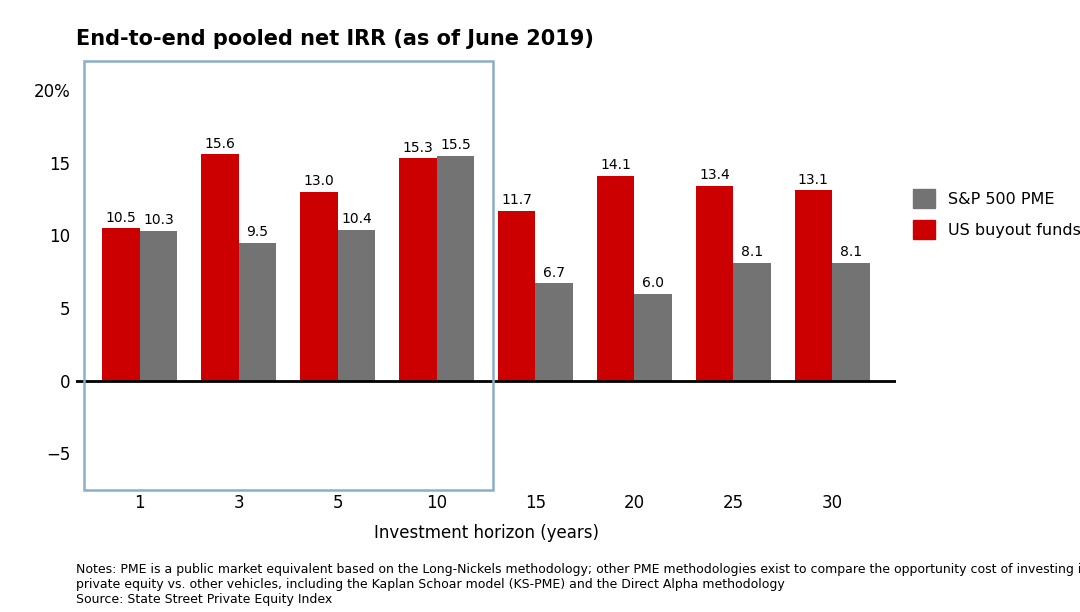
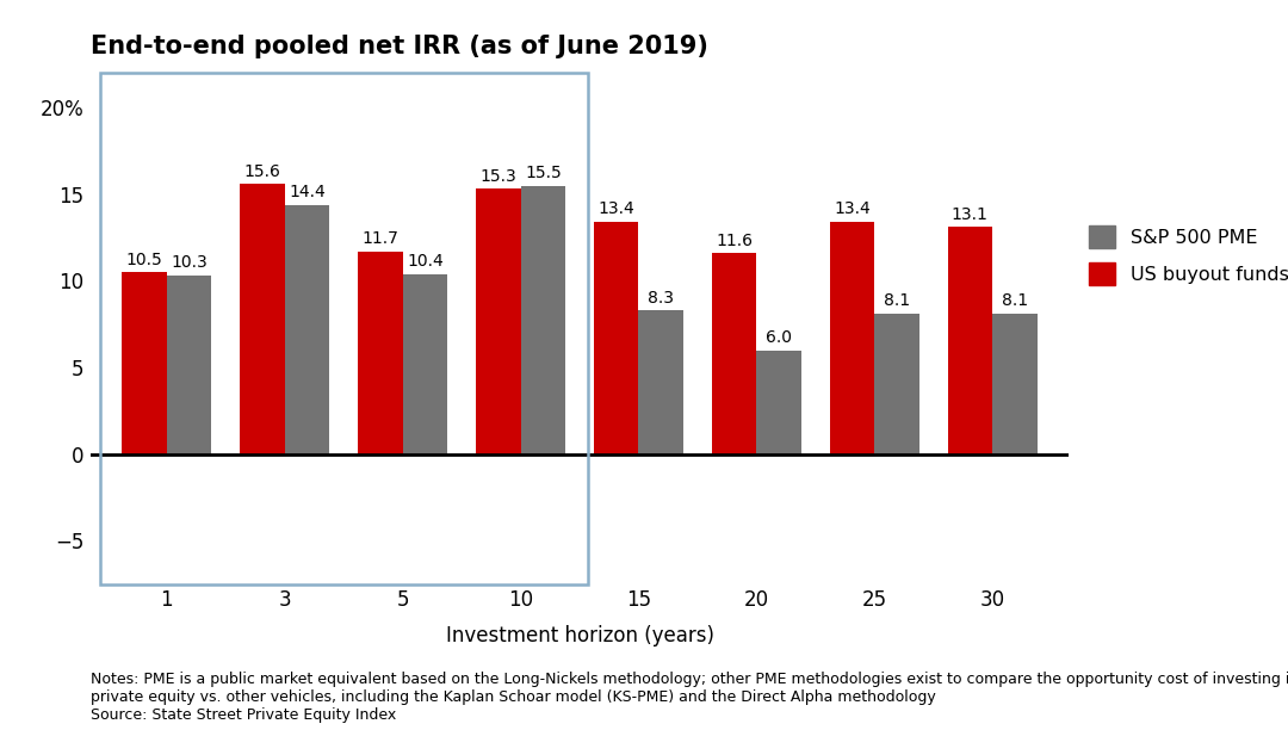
S&P 500 PME/3: 9.5 -> 14.4
US buyout funds/5: 13.0 -> 11.7
US buyout funds/15: 11.7 -> 13.4
S&P 500 PME/15: 6.7 -> 8.3
US buyout funds/20: 14.1 -> 11.6
